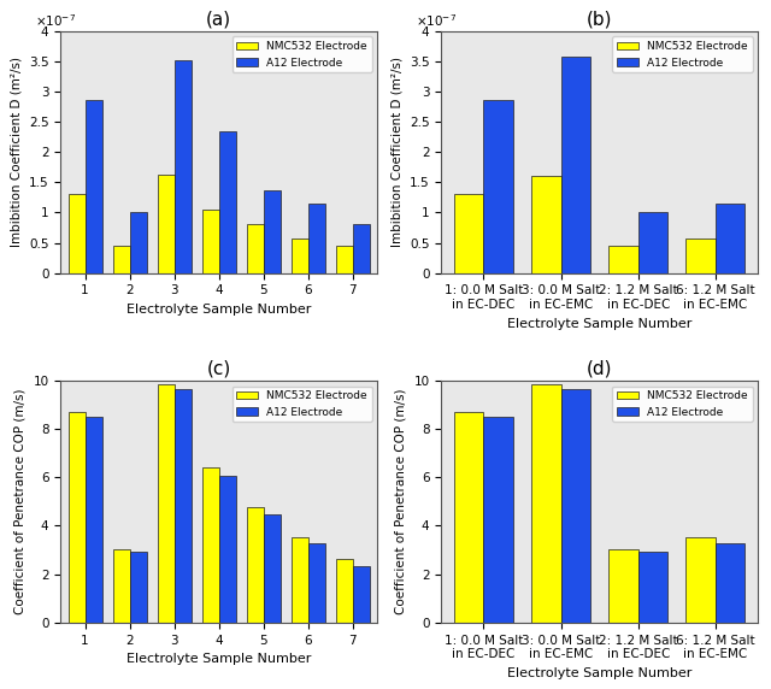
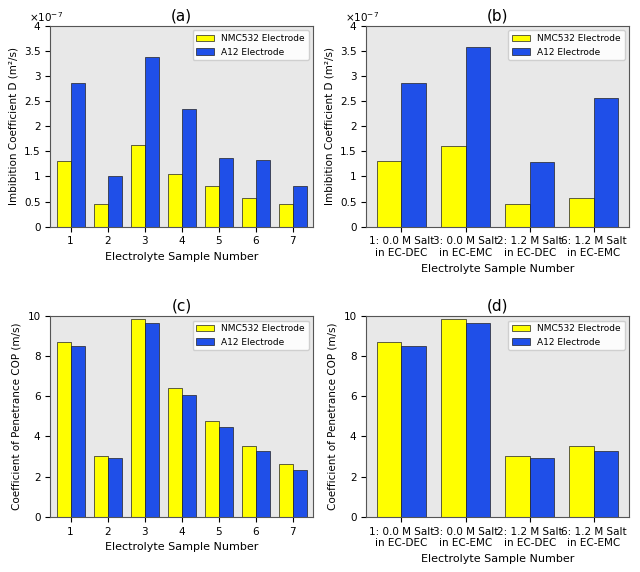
(a)/A12 Electrode/3: 3.52 -> 3.38
(a)/A12 Electrode/6: 1.15 -> 1.32
(b)/A12 Electrode/2: 1.2 M Salt in EC-DEC: 1.00 -> 1.28
(b)/A12 Electrode/6: 1.2 M Salt in EC-EMC: 1.15 -> 2.56
